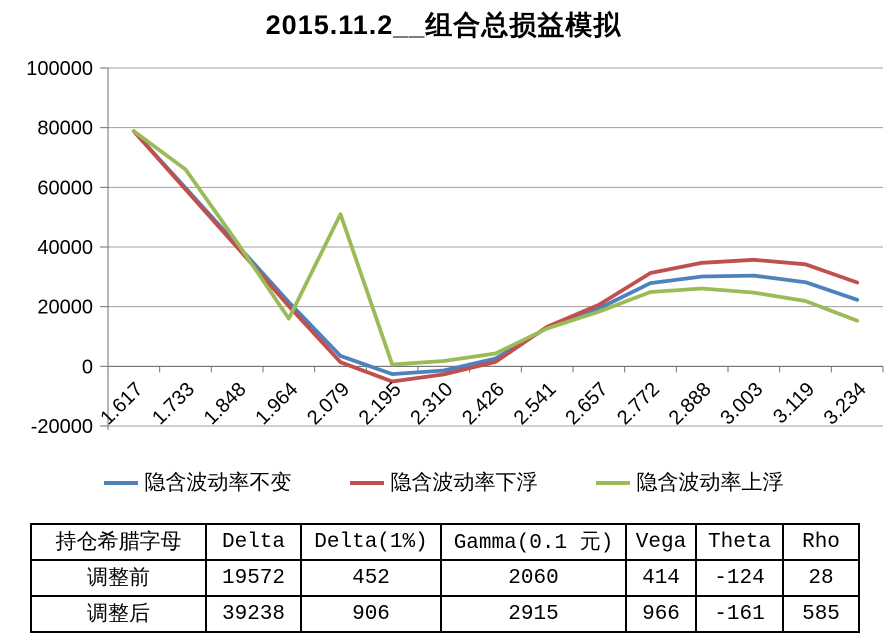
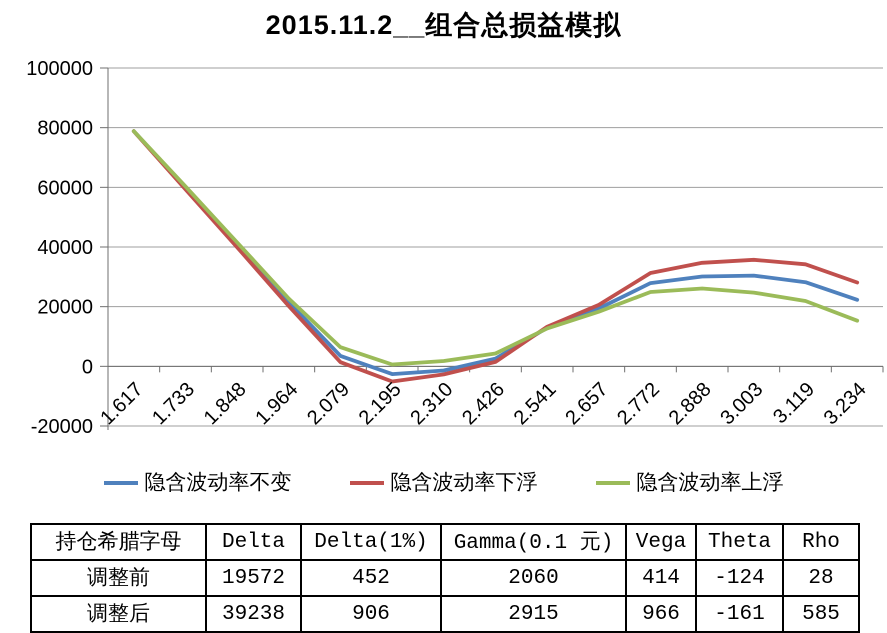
隐含波动率上浮/1.733: 66000 -> 60000
隐含波动率上浮/1.964: 16000 -> 23000
隐含波动率上浮/2.079: 51000 -> 6000
